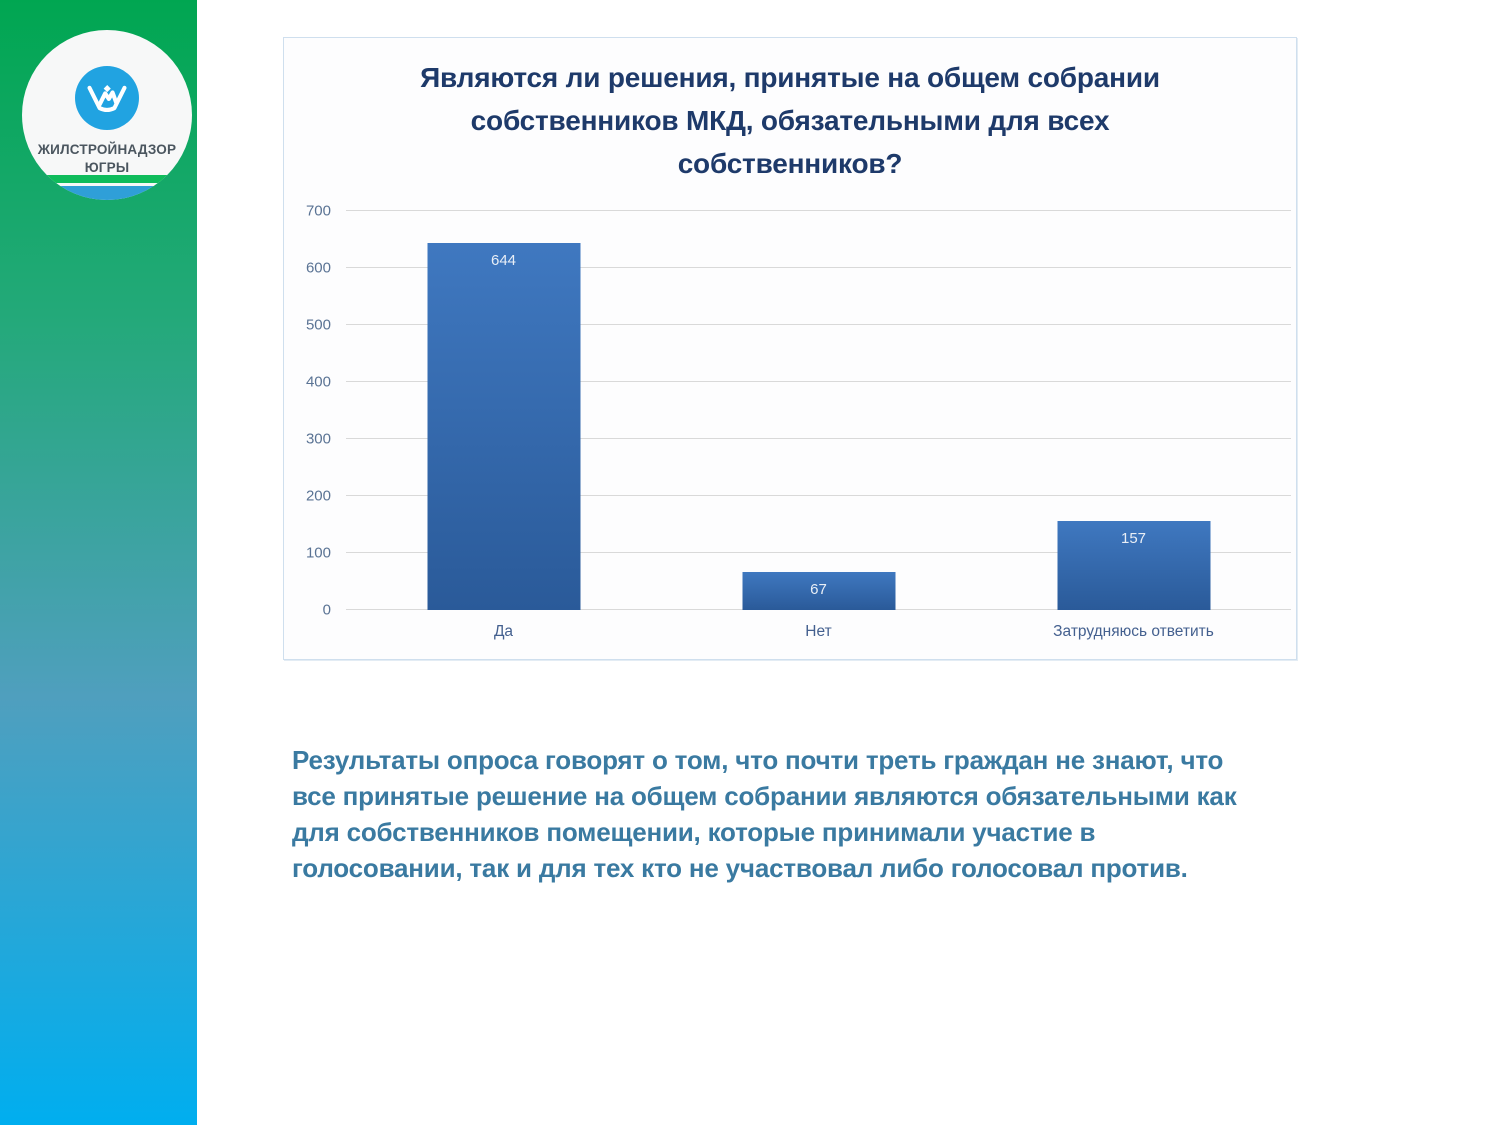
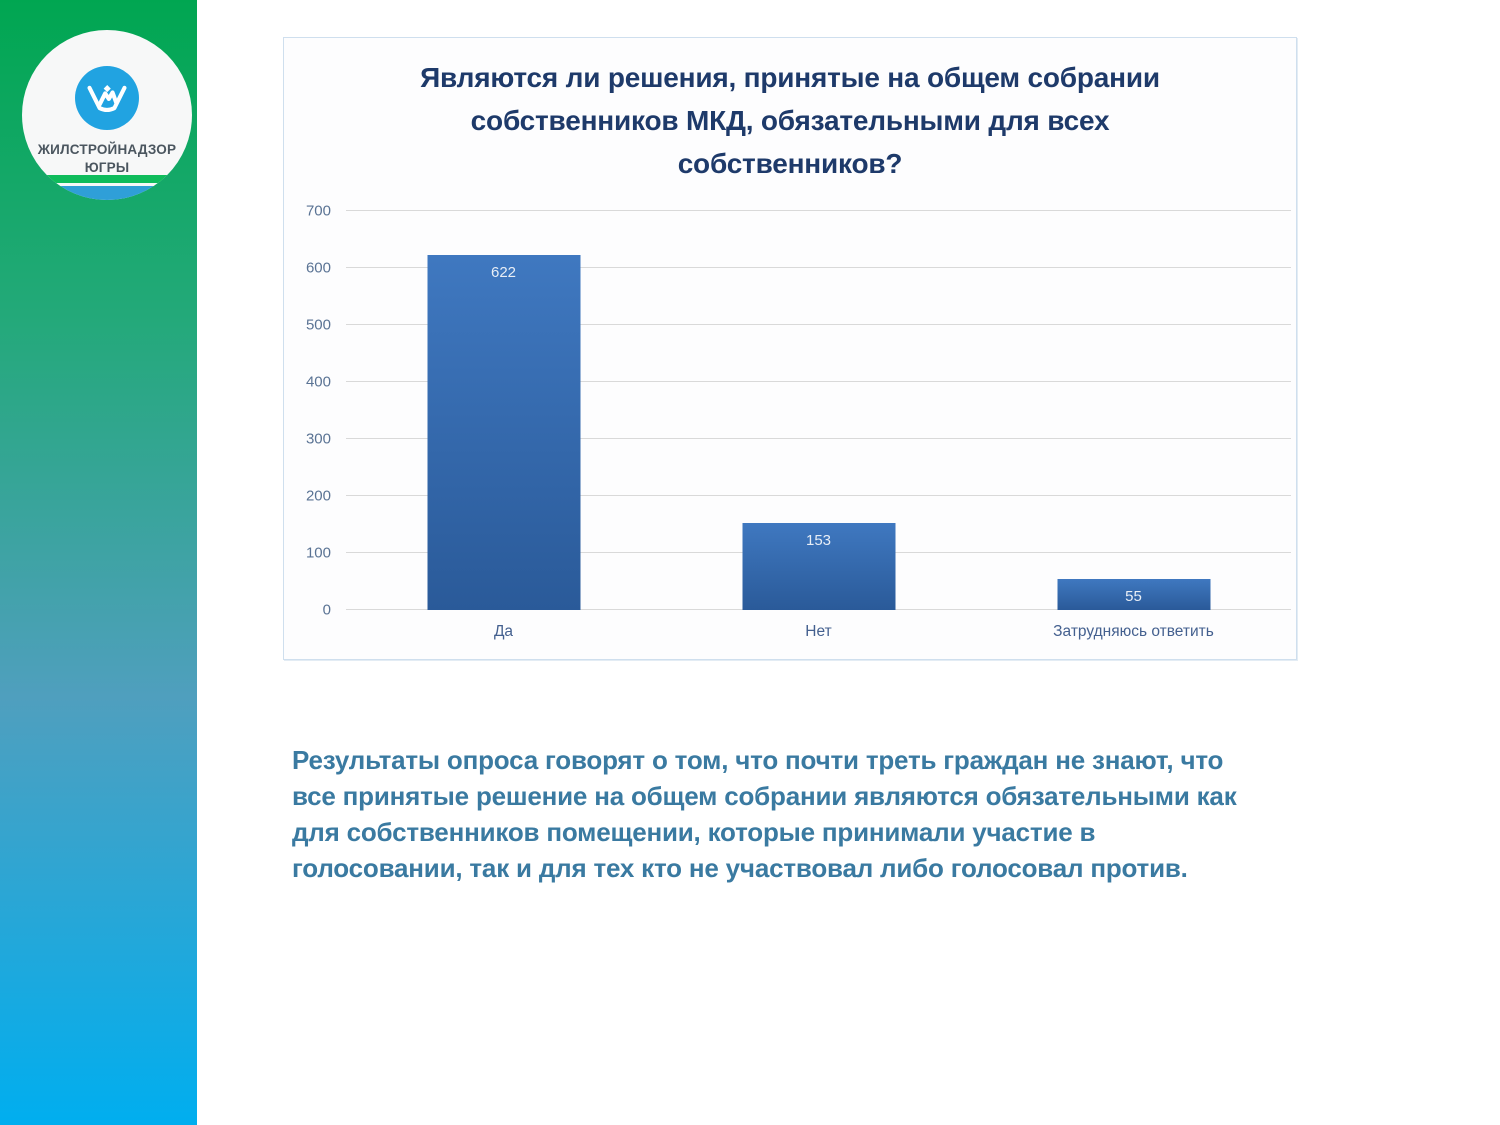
Да: 644 -> 622
Нет: 67 -> 153
Затрудняюсь ответить: 157 -> 55
